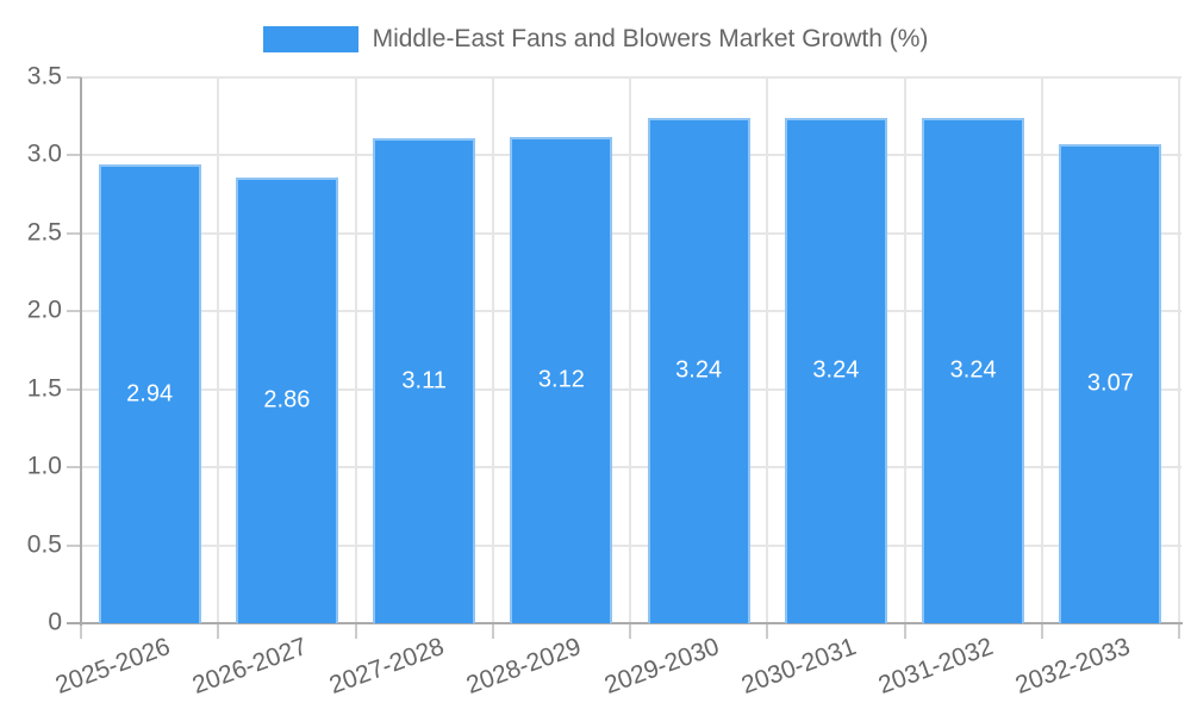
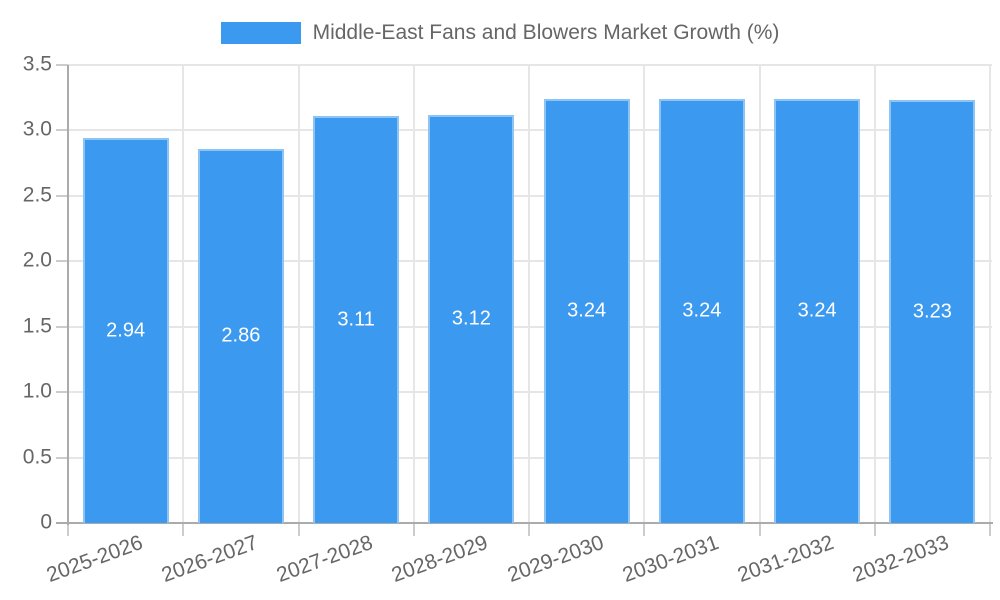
2032-2033: 3.07 -> 3.23
